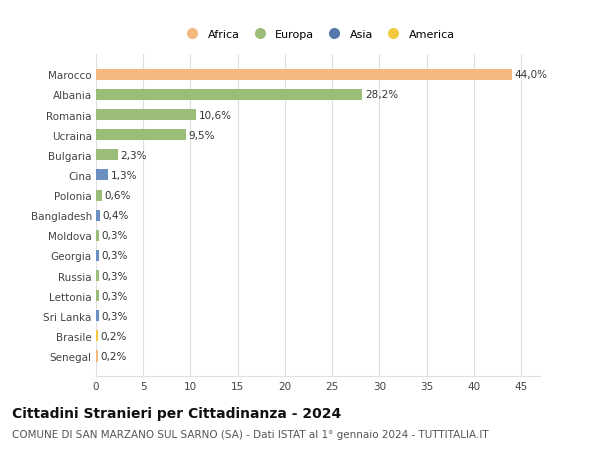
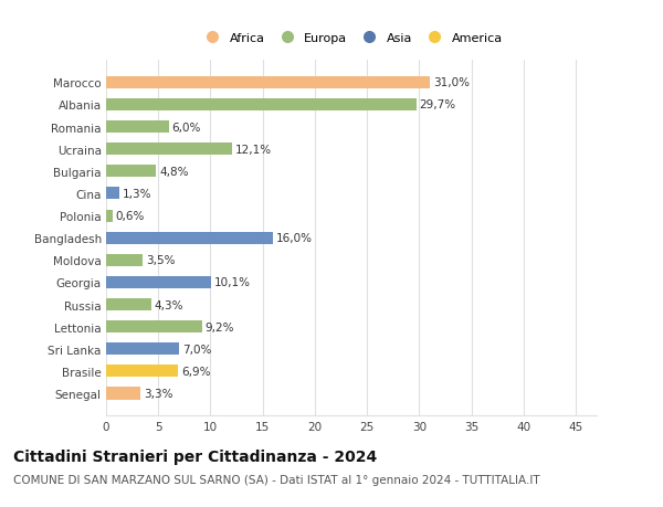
Marocco: 44,0% -> 31,0%
Albania: 28,2% -> 29,7%
Romania: 10,6% -> 6,0%
Ucraina: 9,5% -> 12,1%
Bulgaria: 2,3% -> 4,8%
Bangladesh: 0,4% -> 16,0%
Moldova: 0,3% -> 3,5%
Georgia: 0,3% -> 10,1%
Russia: 0,3% -> 4,3%
Lettonia: 0,3% -> 9,2%
Sri Lanka: 0,3% -> 7,0%
Brasile: 0,2% -> 6,9%
Senegal: 0,2% -> 3,3%
